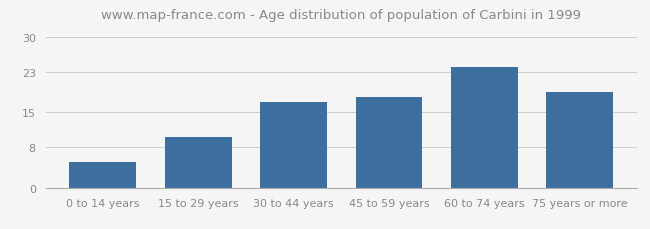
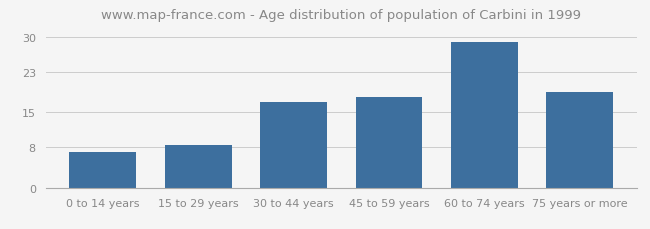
0 to 14 years: 5.0 -> 7.0
15 to 29 years: 10.0 -> 8.5
60 to 74 years: 24.0 -> 29.0
